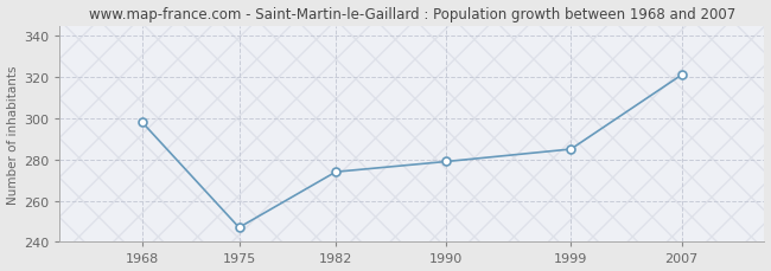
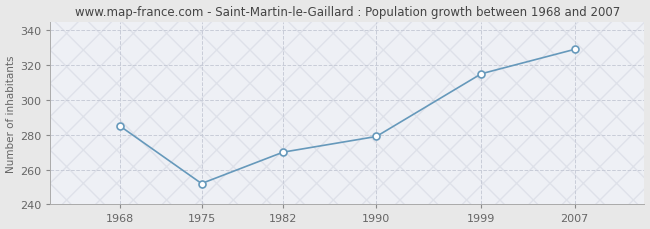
1968: 298 -> 285
1975: 247 -> 252
1982: 274 -> 270
1999: 285 -> 315
2007: 321 -> 329
